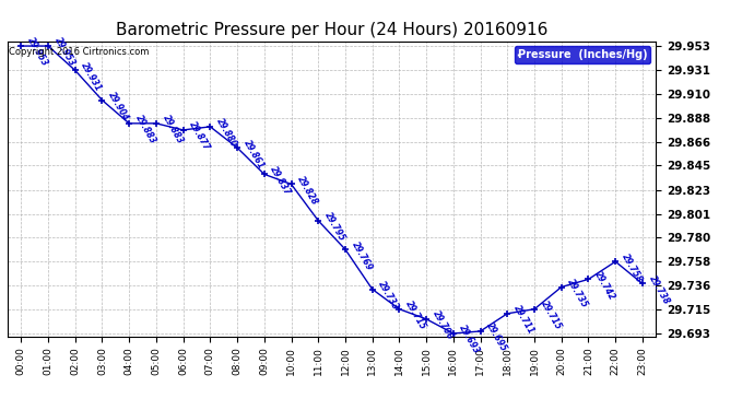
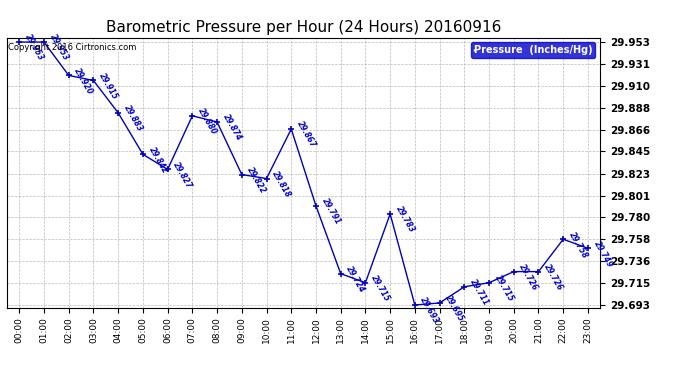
02:00: 29.931 -> 29.920
03:00: 29.904 -> 29.915
05:00: 29.883 -> 29.842
06:00: 29.877 -> 29.827
08:00: 29.861 -> 29.874
09:00: 29.837 -> 29.822
10:00: 29.828 -> 29.818
11:00: 29.795 -> 29.867
12:00: 29.769 -> 29.791
13:00: 29.733 -> 29.724
15:00: 29.706 -> 29.783
20:00: 29.735 -> 29.726
21:00: 29.742 -> 29.726
23:00: 29.738 -> 29.749
